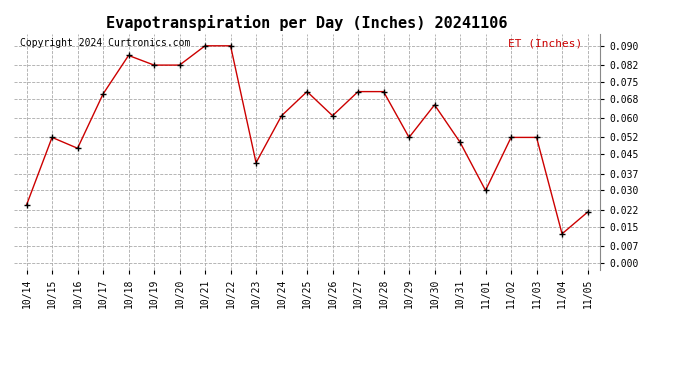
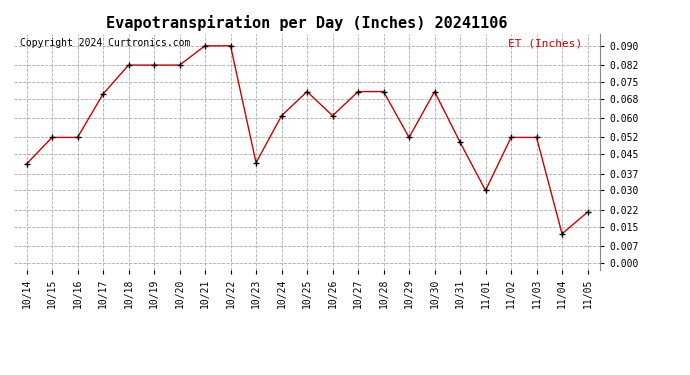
10/14: 0.0240 -> 0.0410
10/16: 0.0475 -> 0.0520
10/18: 0.0860 -> 0.0820
10/30: 0.0655 -> 0.0710
